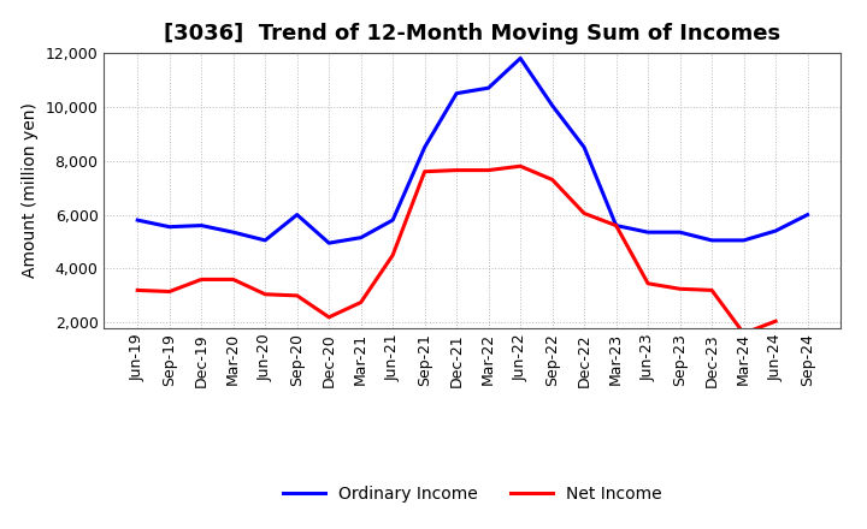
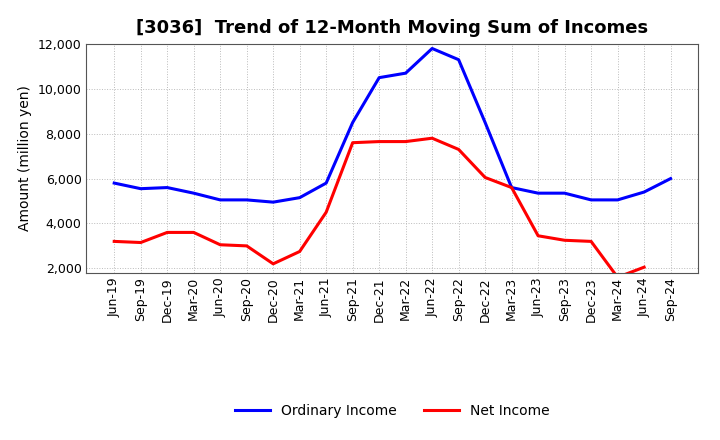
Ordinary Income/Sep-20: 6,000 -> 5,050
Ordinary Income/Sep-22: 10,050 -> 11,300
